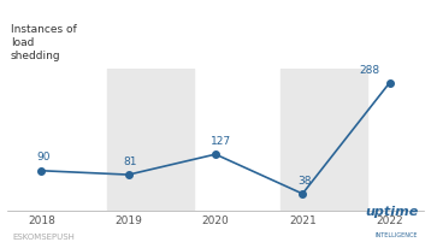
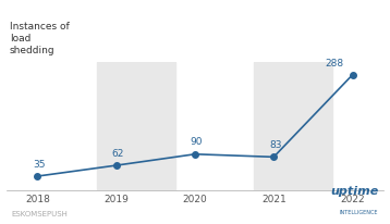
2018: 90 -> 35
2019: 81 -> 62
2020: 127 -> 90
2021: 38 -> 83
